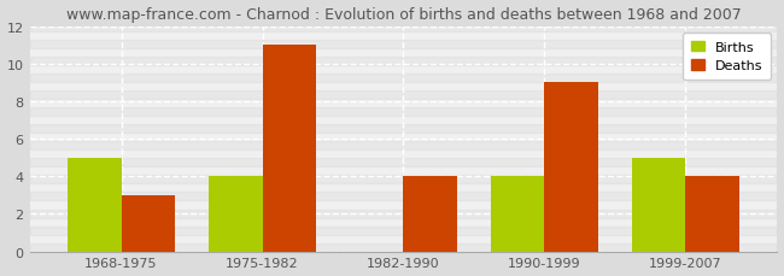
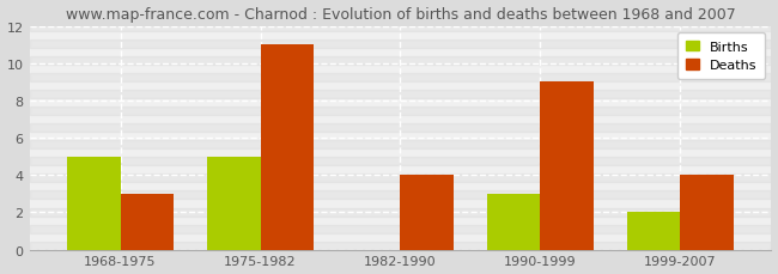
Births/1975-1982: 4 -> 5
Births/1990-1999: 4 -> 3
Births/1999-2007: 5 -> 2
